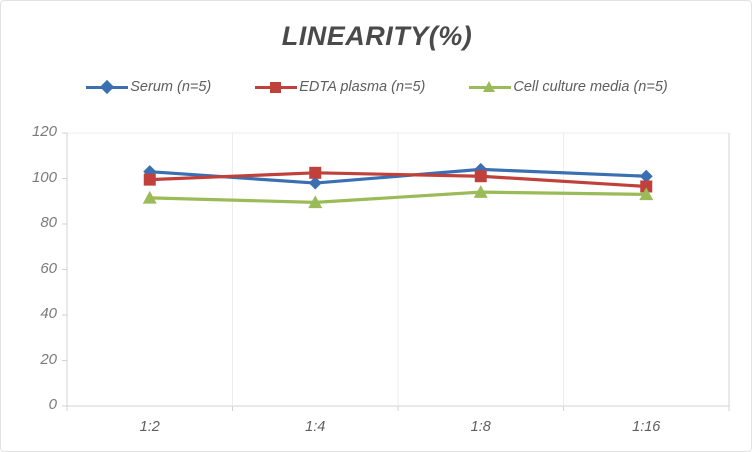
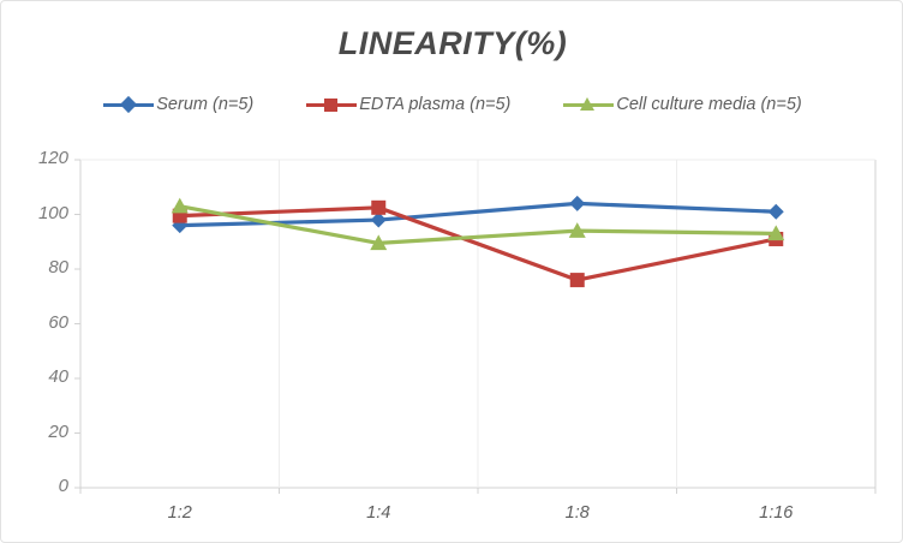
Serum (n=5)/1:2: 103 -> 96
Cell culture media (n=5)/1:2: 92 -> 103
EDTA plasma (n=5)/1:8: 101 -> 76
EDTA plasma (n=5)/1:16: 96 -> 91
